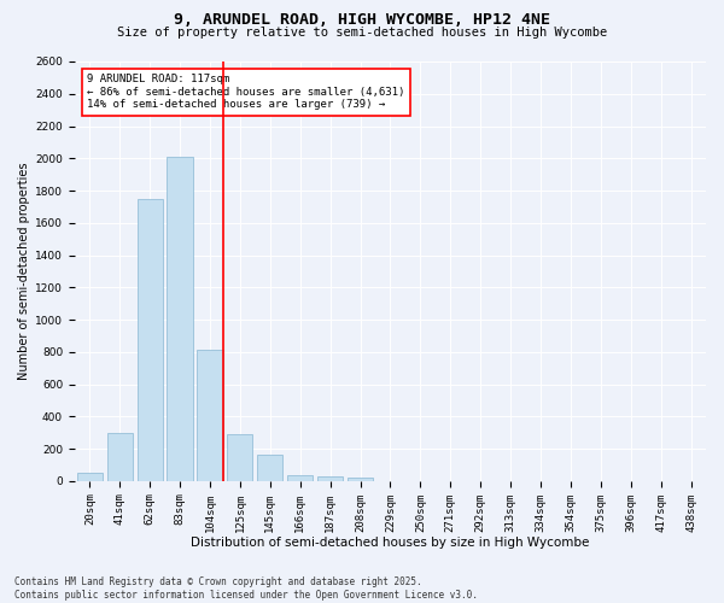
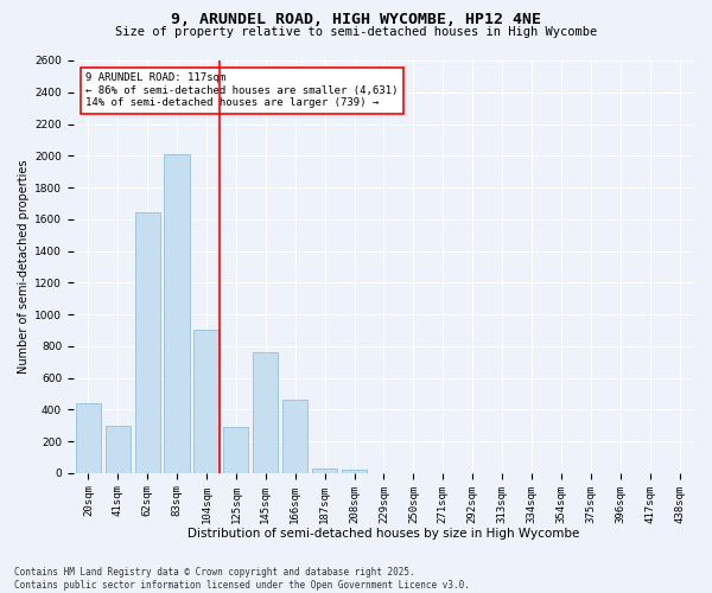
20sqm: 50 -> 440
62sqm: 1750 -> 1640
104sqm: 810 -> 900
145sqm: 160 -> 760
166sqm: 40 -> 460
